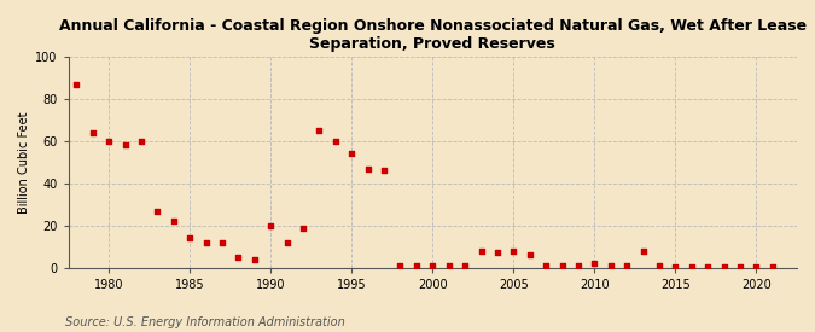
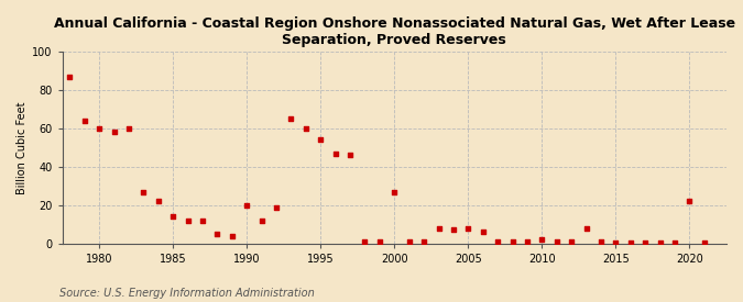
2000: 1 -> 27
2020: 0 -> 22
